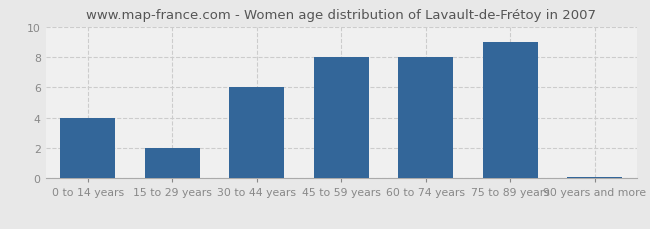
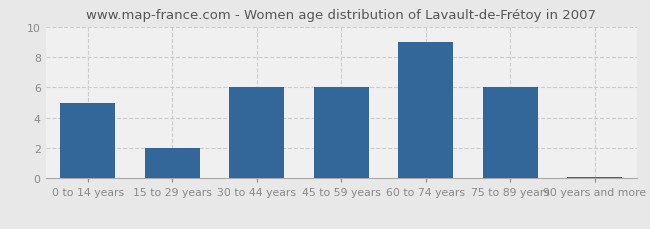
0 to 14 years: 4.0 -> 5.0
45 to 59 years: 8.0 -> 6.0
60 to 74 years: 8.0 -> 9.0
75 to 89 years: 9.0 -> 6.0
